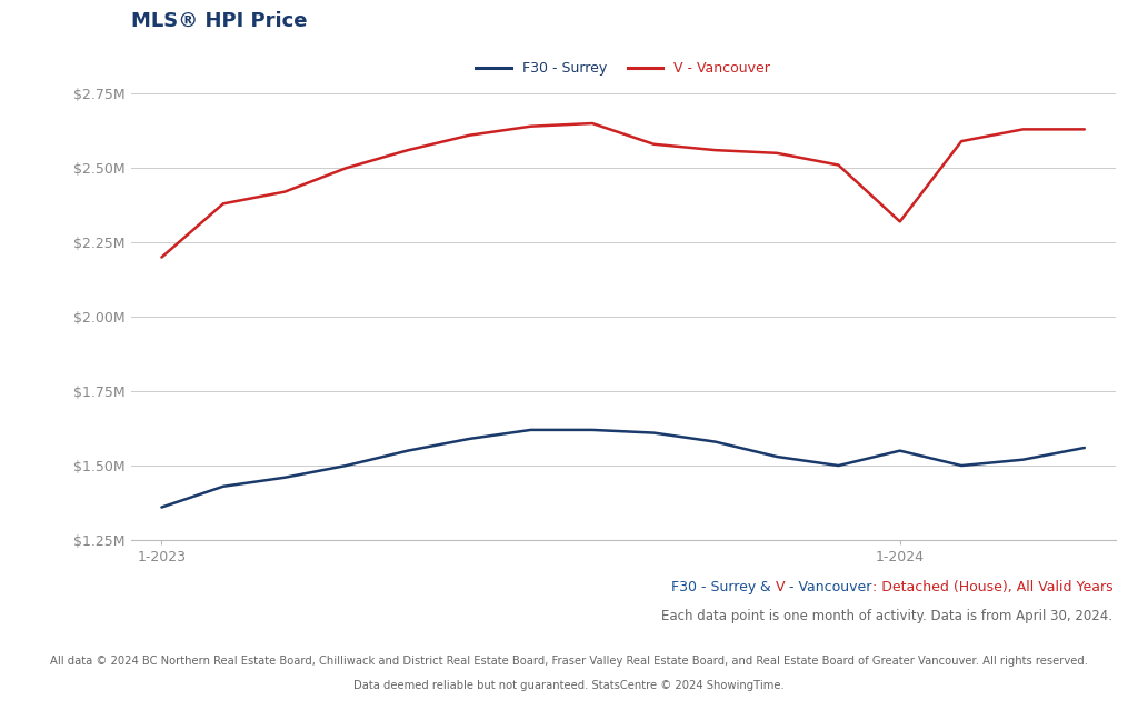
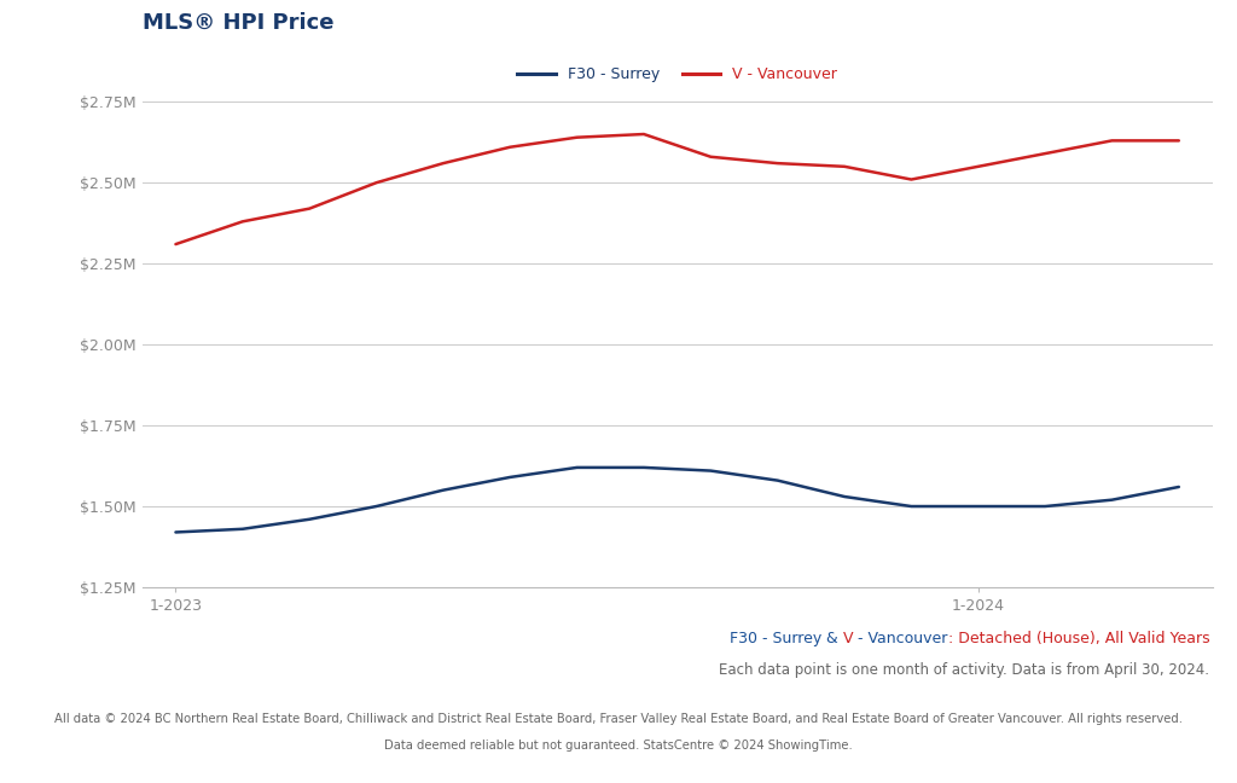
F30 - Surrey/1-2023: $1.36M -> $1.42M
V - Vancouver/1-2023: $2.20M -> $2.31M
F30 - Surrey/1-2024: $1.55M -> $1.50M
V - Vancouver/1-2024: $2.32M -> $2.55M
